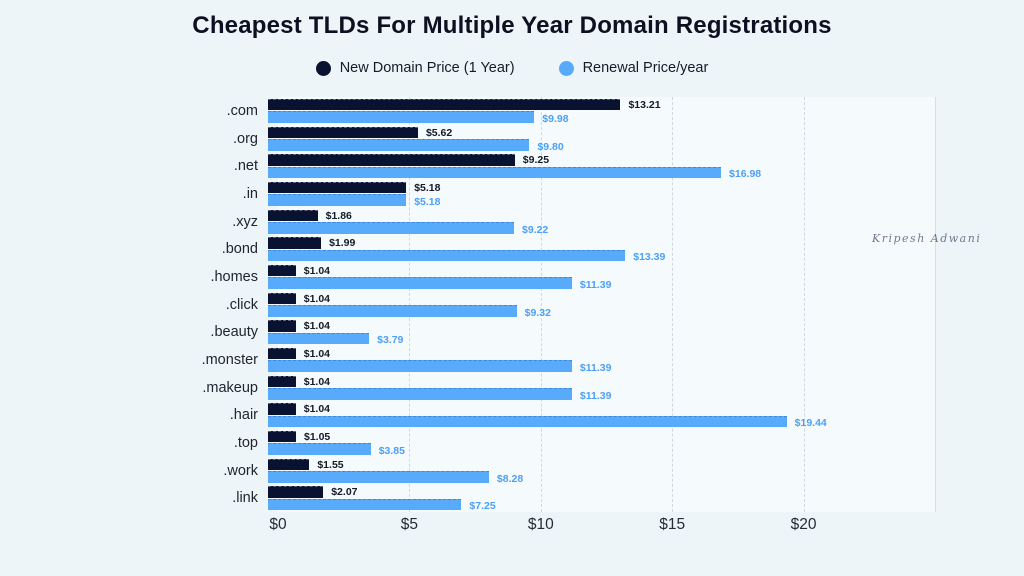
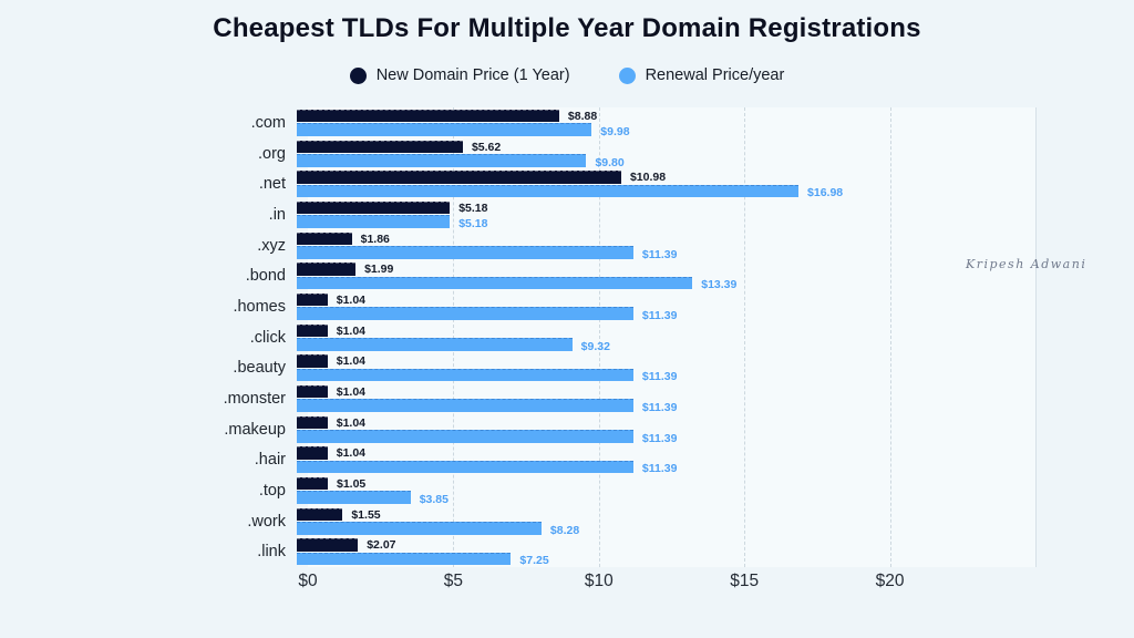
New Domain Price (1 Year)/.com: $13.21 -> $8.88
New Domain Price (1 Year)/.net: $9.25 -> $10.98
Renewal Price/year/.xyz: $9.22 -> $11.39
Renewal Price/year/.beauty: $3.79 -> $11.39
Renewal Price/year/.hair: $19.44 -> $11.39
